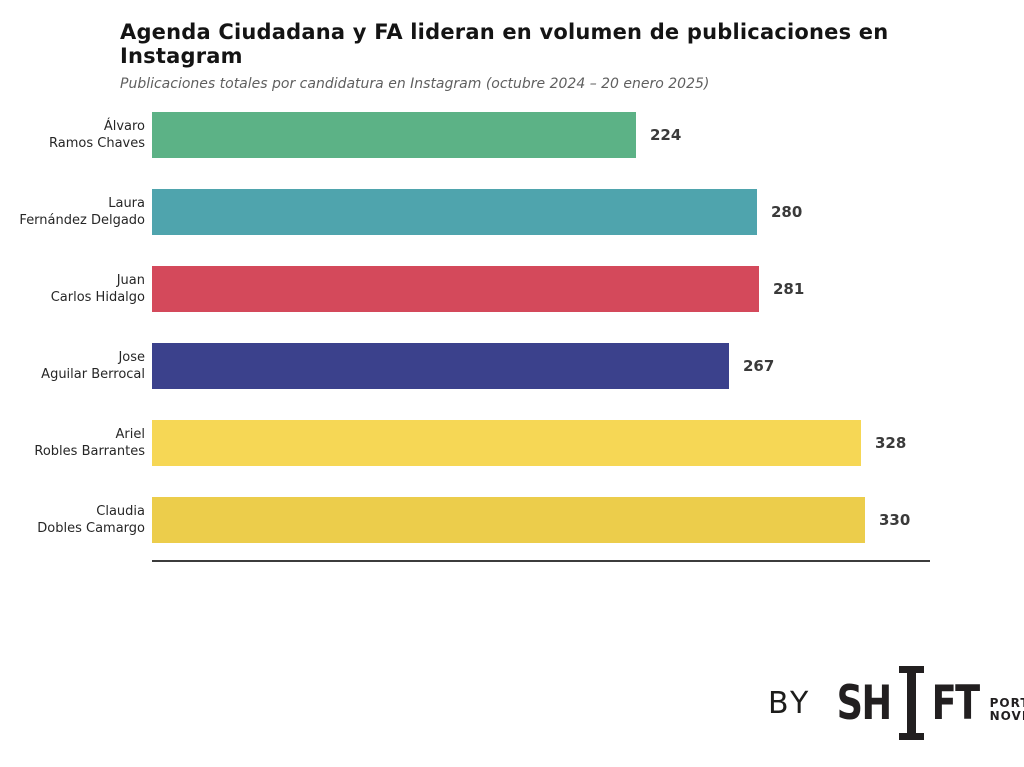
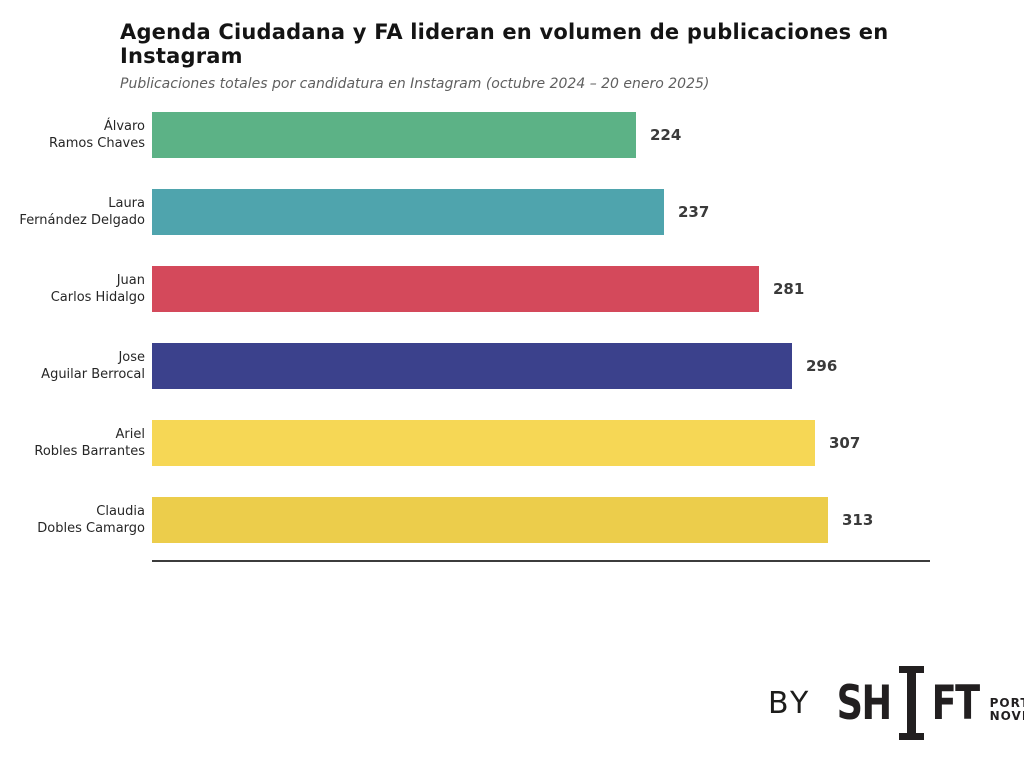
Laura Fernández Delgado: 280 -> 237
Jose Aguilar Berrocal: 267 -> 296
Ariel Robles Barrantes: 328 -> 307
Claudia Dobles Camargo: 330 -> 313
